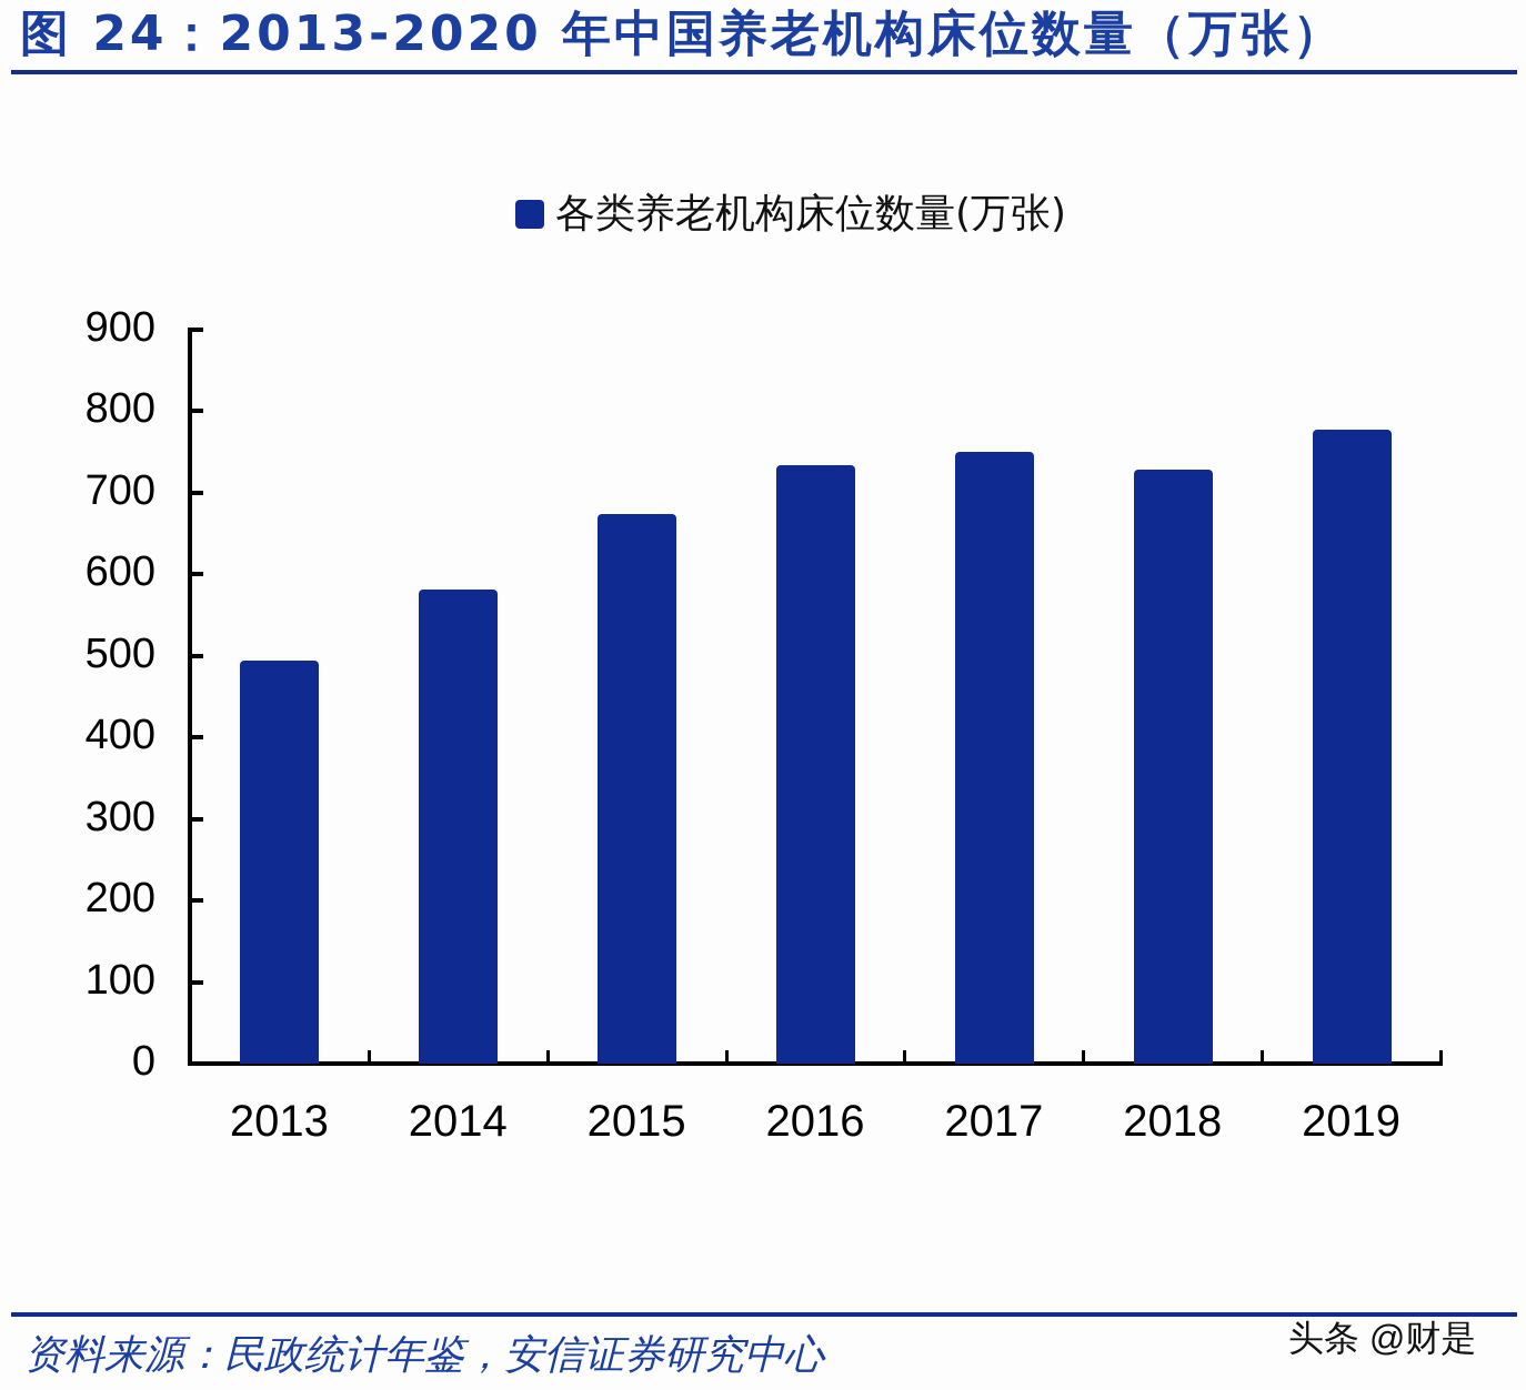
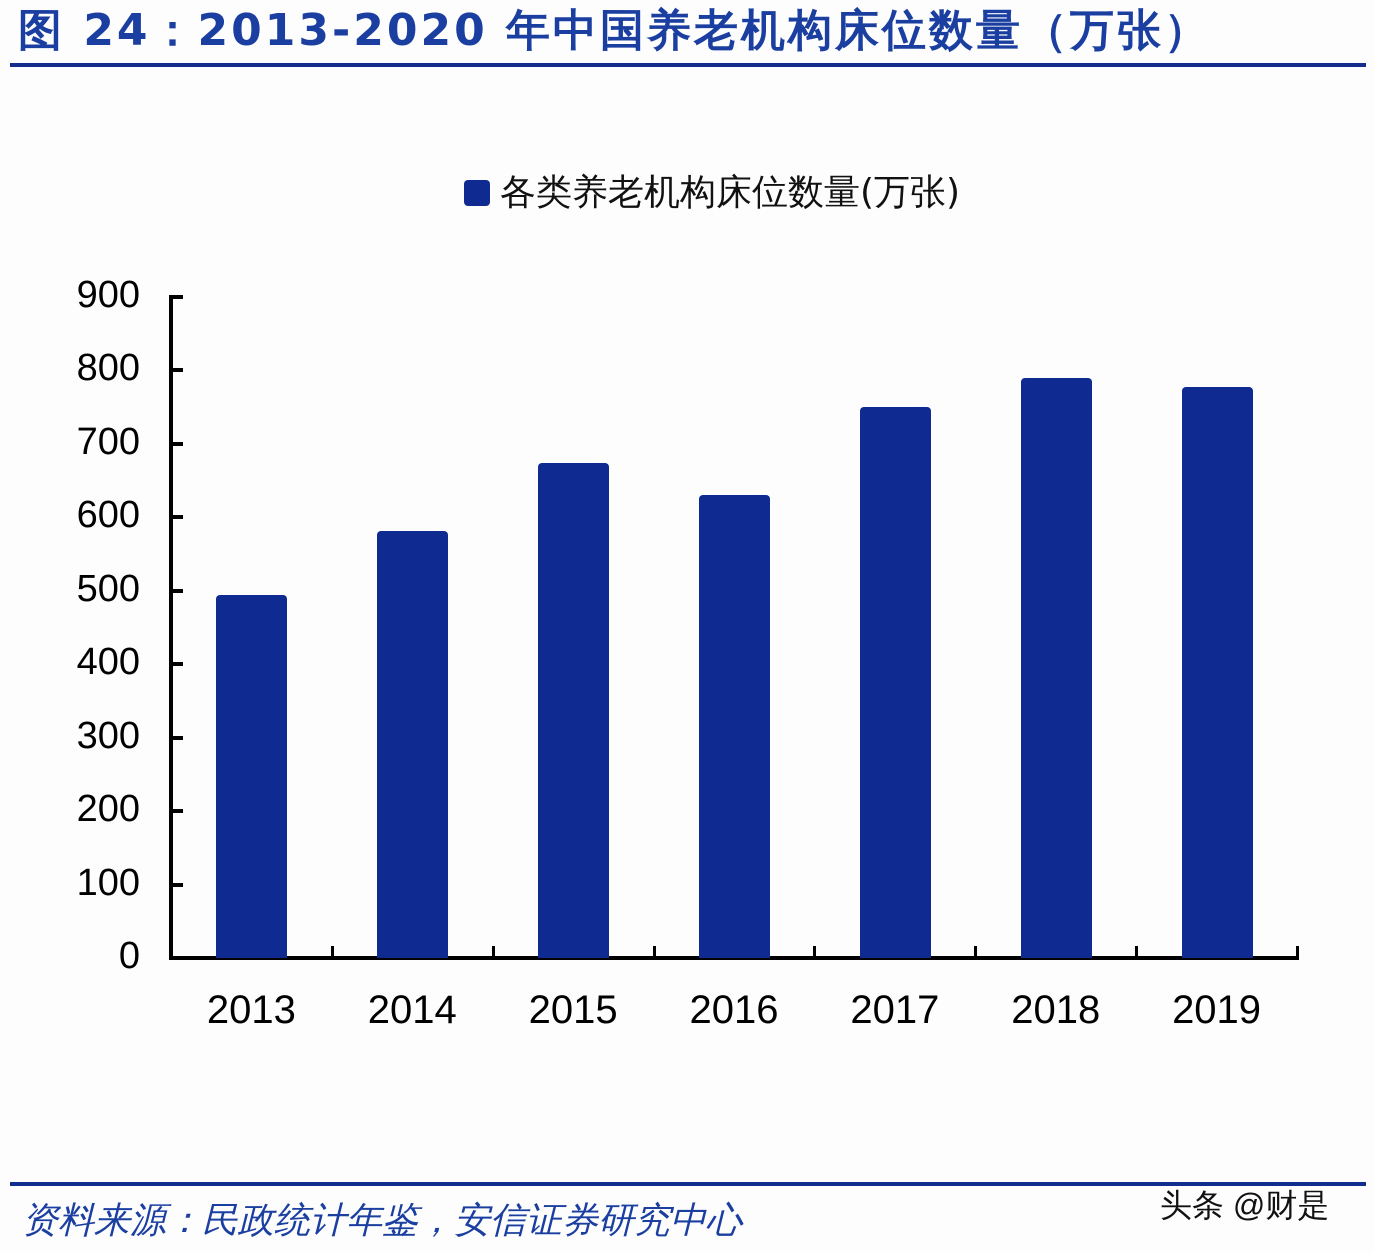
2016: 730 -> 630
2018: 730 -> 790
